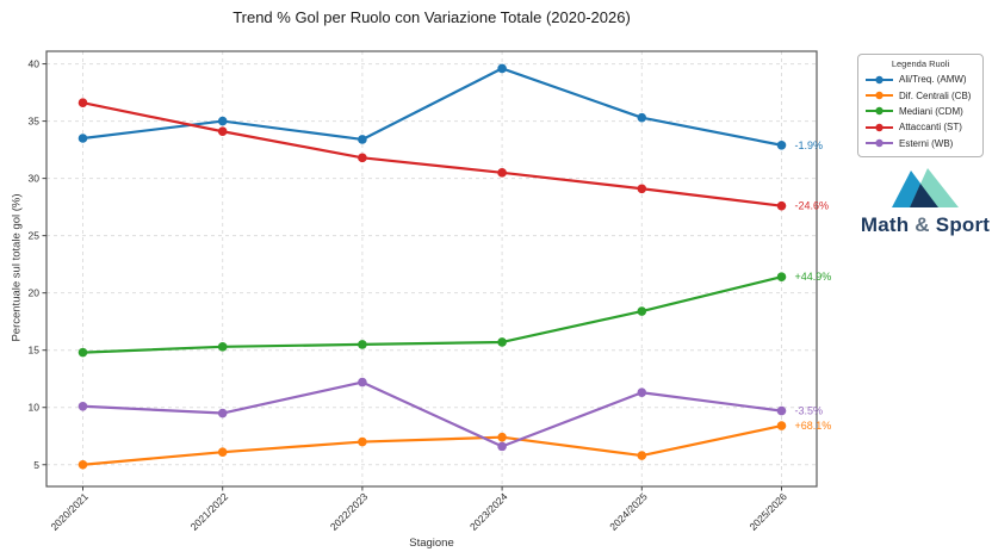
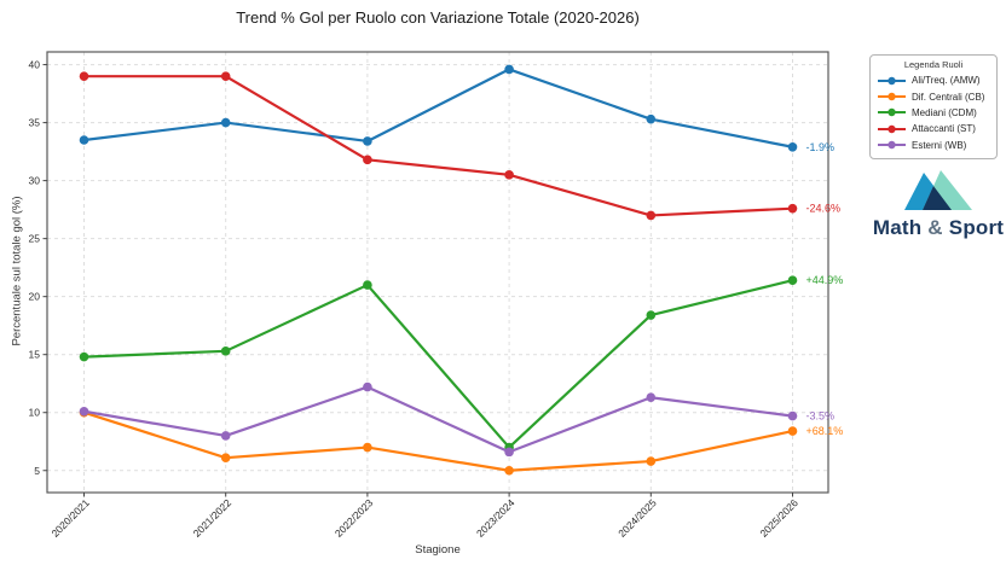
Dif. Centrali (CB)/2020/2021: 5 -> 10
Attaccanti (ST)/2020/2021: 37 -> 39
Attaccanti (ST)/2021/2022: 34 -> 39
Esterni (WB)/2021/2022: 10 -> 8
Mediani (CDM)/2022/2023: 16 -> 21
Dif. Centrali (CB)/2023/2024: 7 -> 5
Mediani (CDM)/2023/2024: 16 -> 7
Attaccanti (ST)/2024/2025: 29 -> 27
